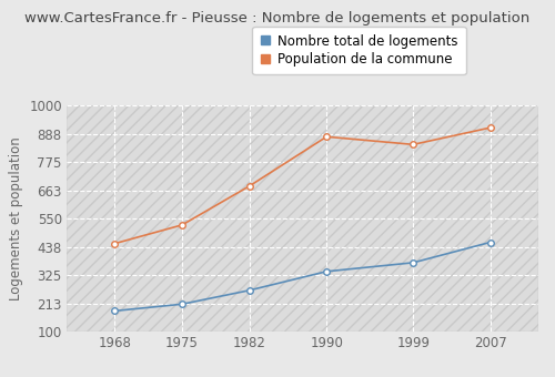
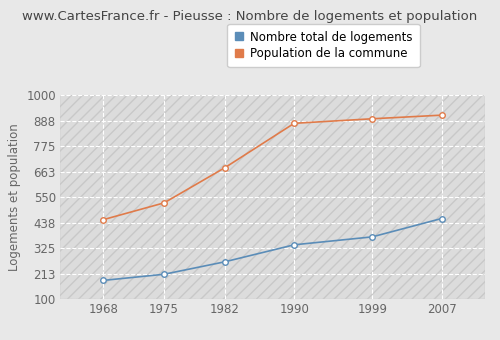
Population de la commune/1999: 845 -> 896
